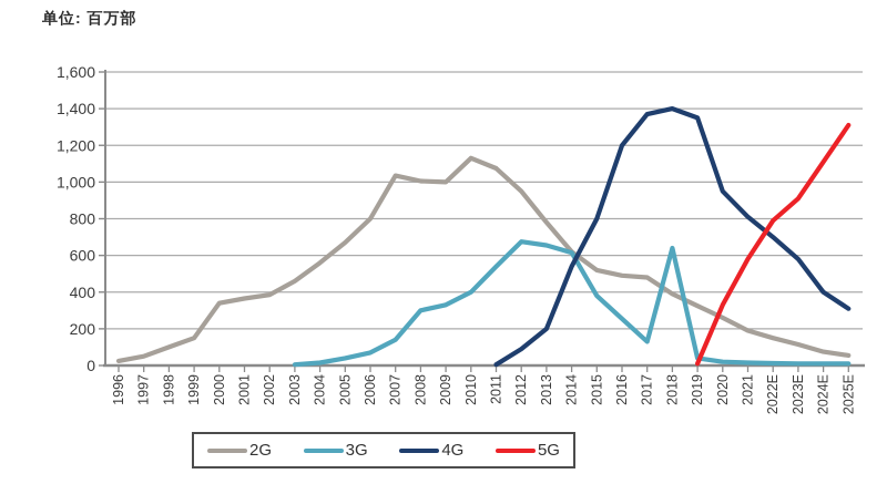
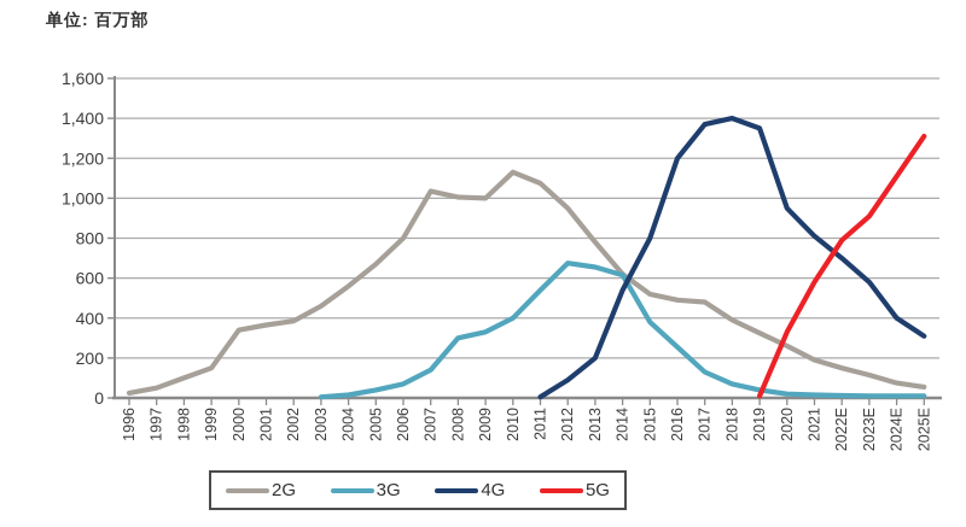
3G/2018: 640 -> 70
